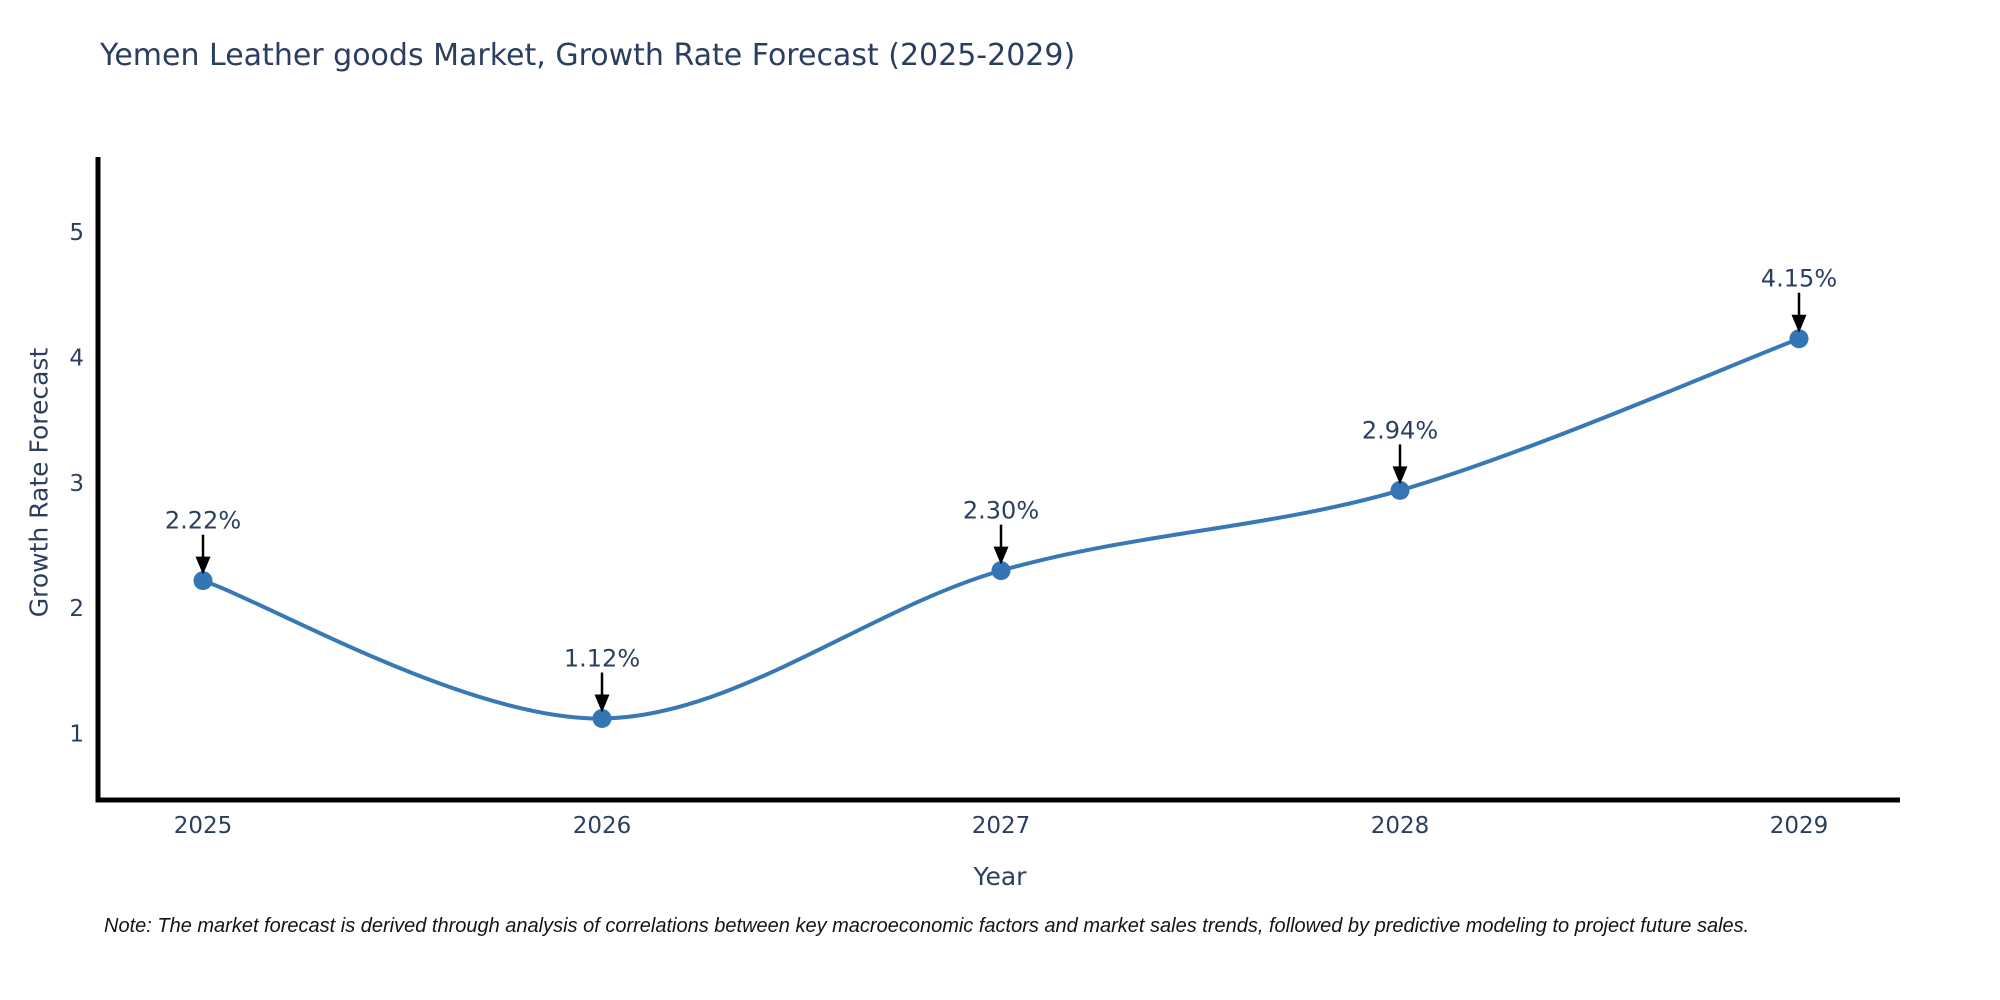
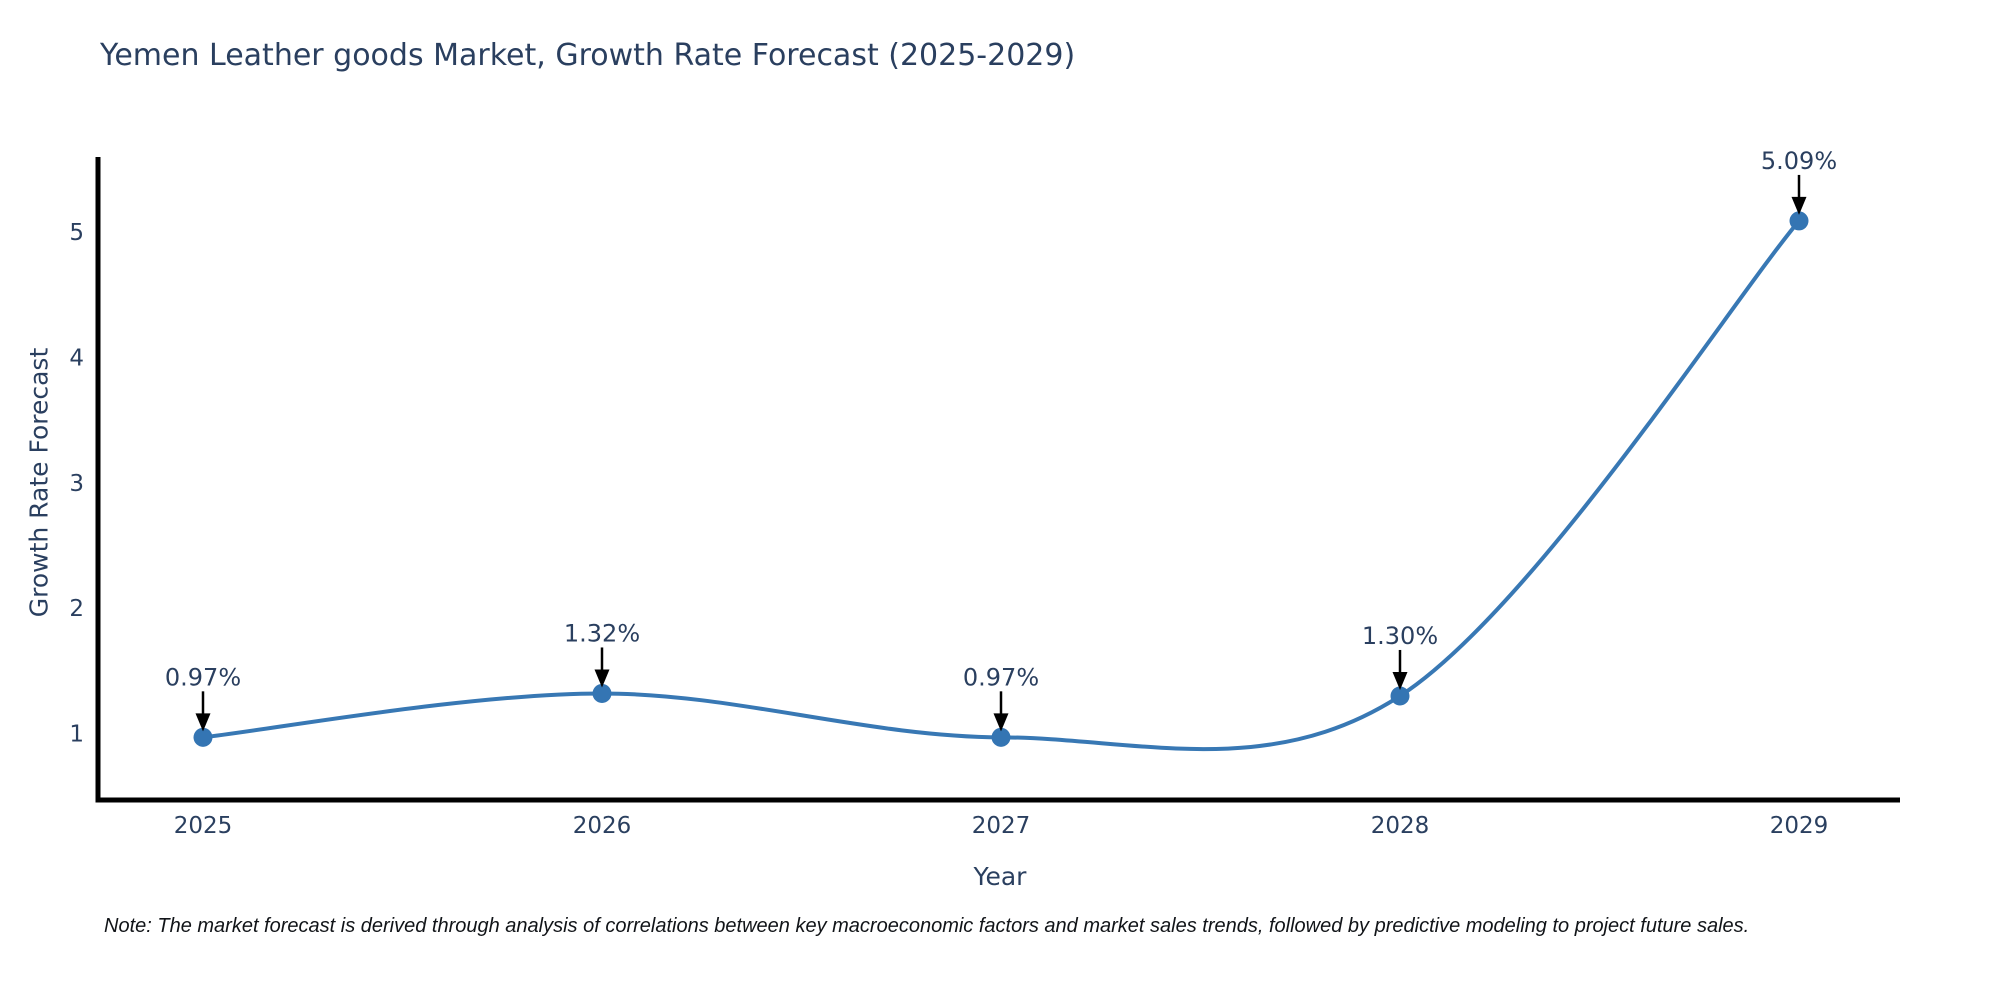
2025: 2.22% -> 0.97%
2026: 1.12% -> 1.32%
2027: 2.30% -> 0.97%
2028: 2.94% -> 1.30%
2029: 4.15% -> 5.09%
